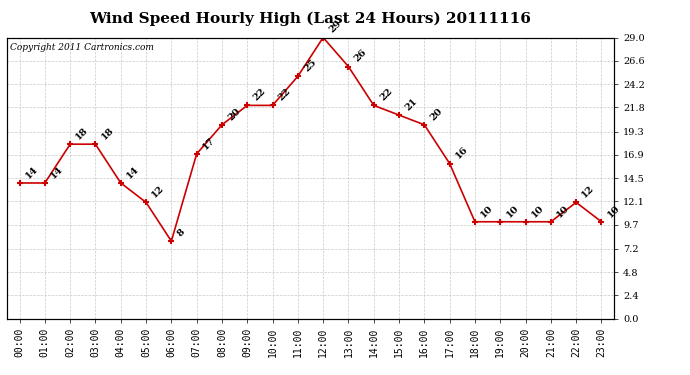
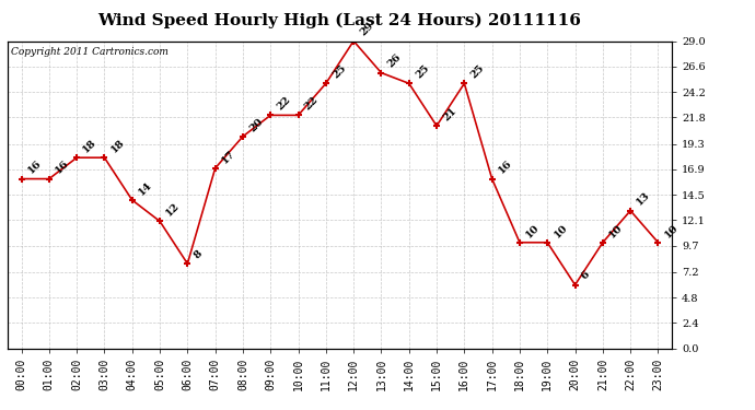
00:00: 14 -> 16
01:00: 14 -> 16
14:00: 22 -> 25
16:00: 20 -> 25
20:00: 10 -> 6
22:00: 12 -> 13
